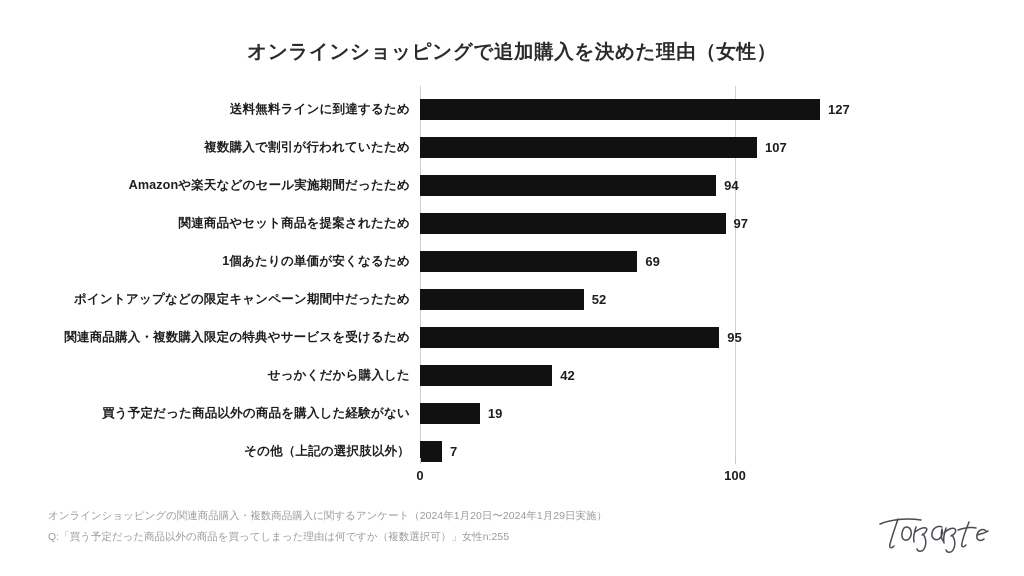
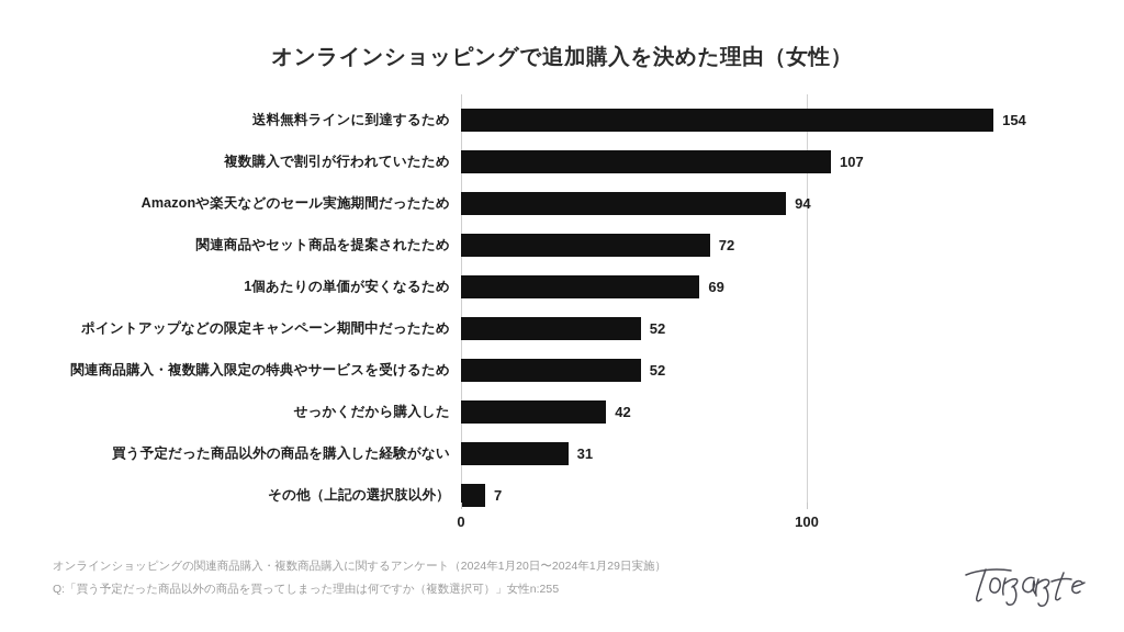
送料無料ラインに到達するため: 127 -> 154
関連商品やセット商品を提案されたため: 97 -> 72
関連商品購入・複数購入限定の特典やサービスを受けるため: 95 -> 52
買う予定だった商品以外の商品を購入した経験がない: 19 -> 31
